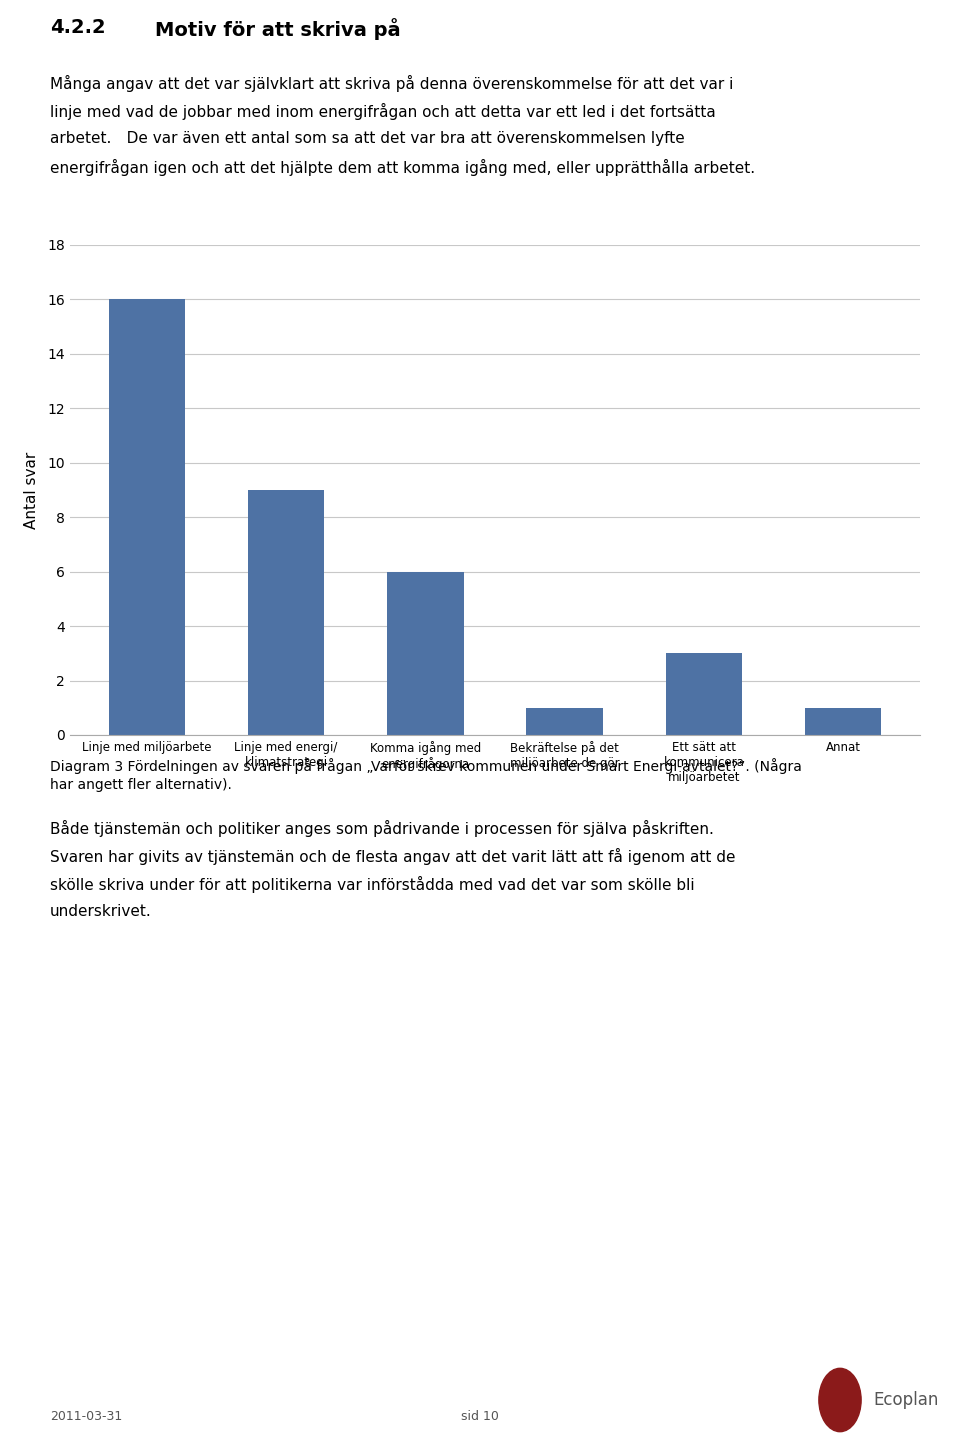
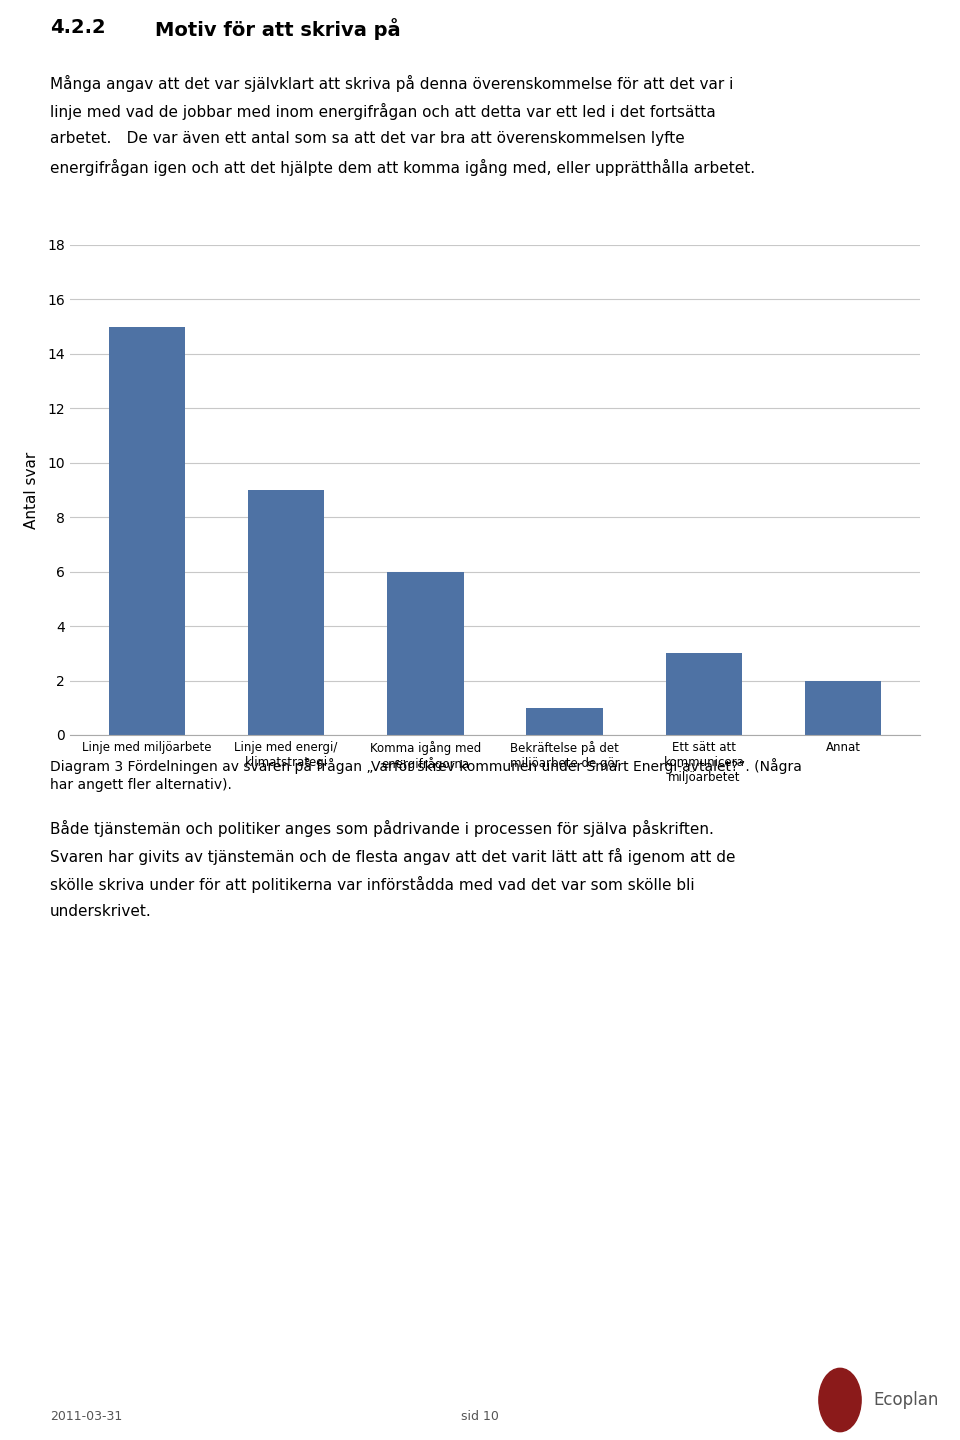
Linje med miljöarbete: 16 -> 15
Annat: 1 -> 2
